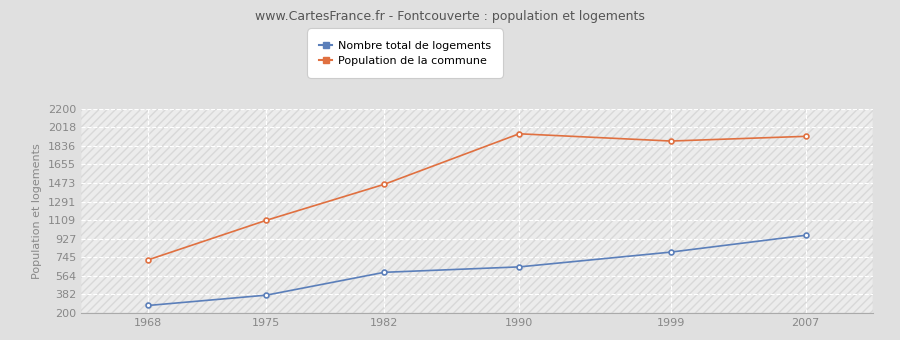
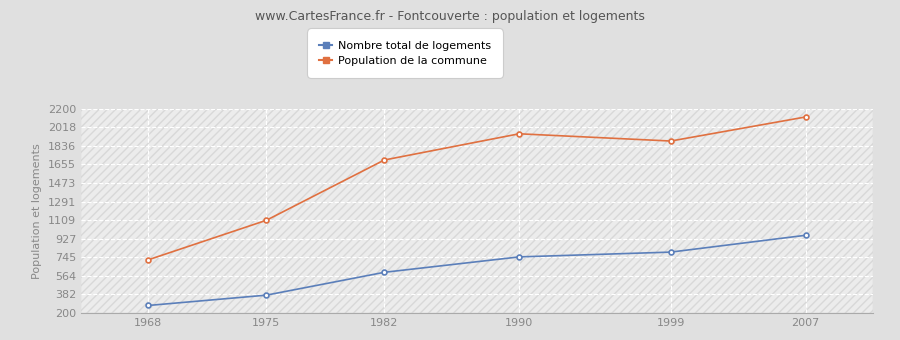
Population de la commune/1982: 1460 -> 1700
Nombre total de logements/1990: 650 -> 750
Population de la commune/2007: 1930 -> 2120
